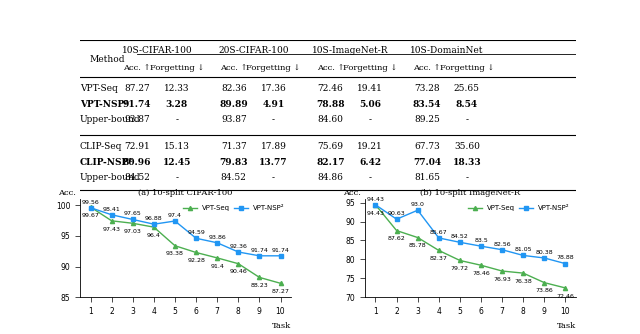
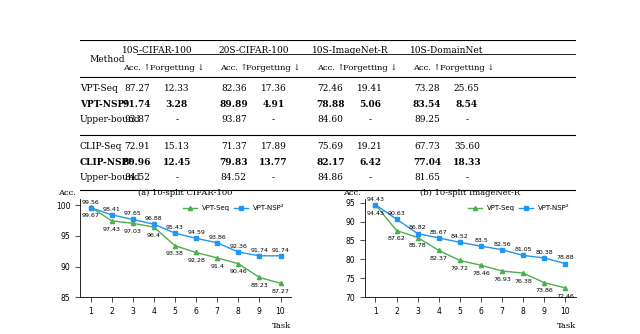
(a) 10-split CIFAR-100/VPT-NSP²/5: 97.4 -> 95.4
(b) 10-split ImageNet-R/VPT-NSP²/3: 93.0 -> 86.8
